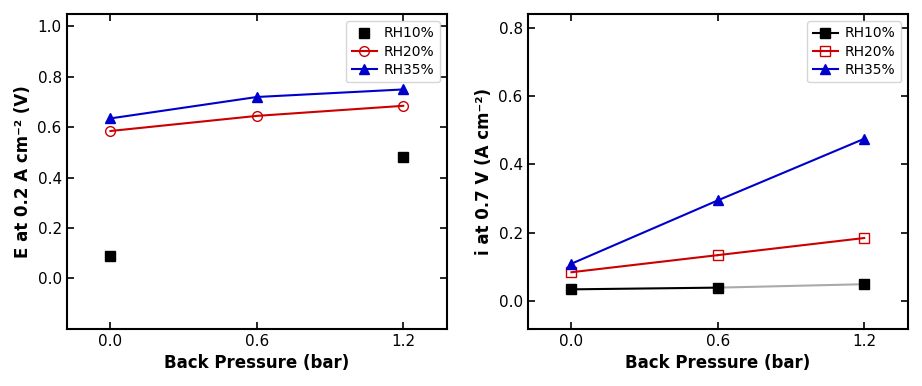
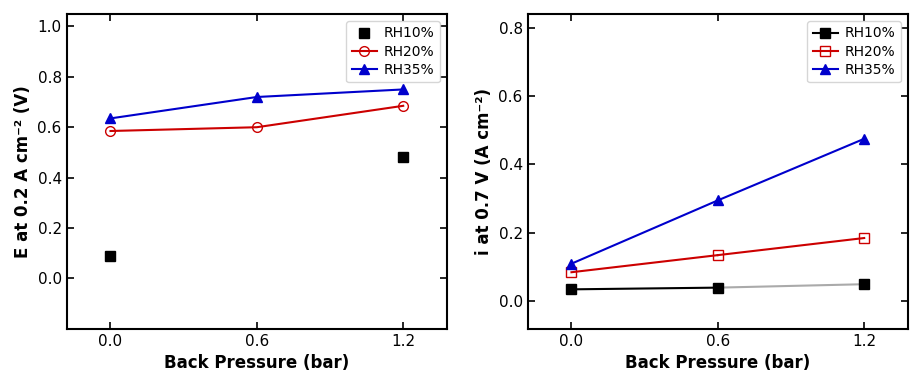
RH20%/0.6: 0.645 -> 0.600
